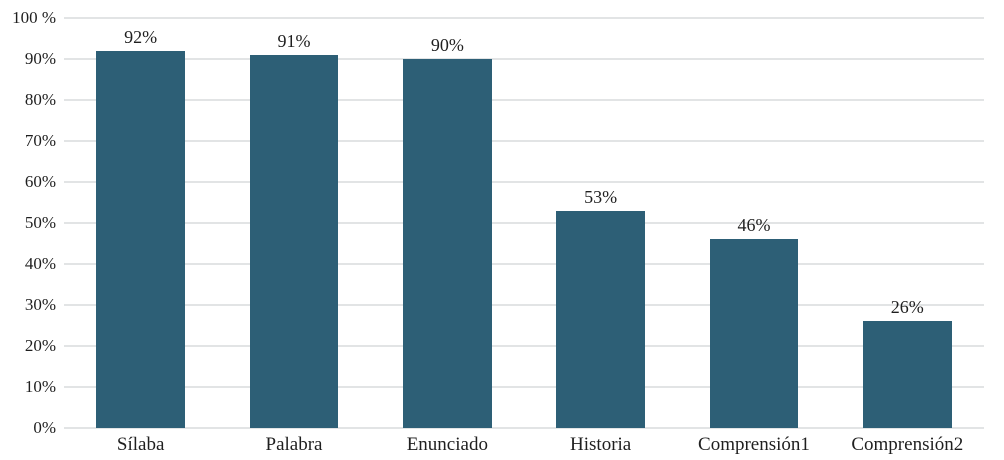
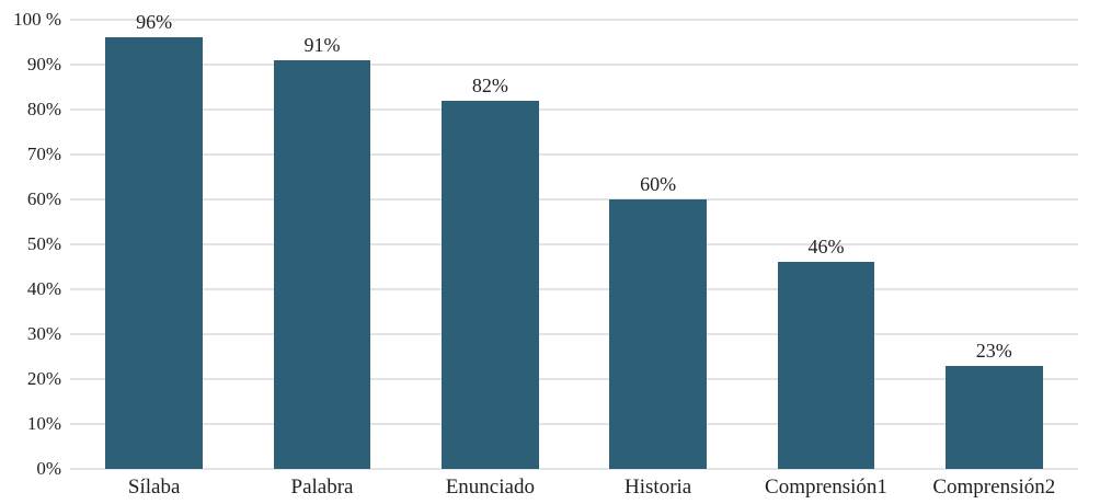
Sílaba: 92% -> 96%
Enunciado: 90% -> 82%
Historia: 53% -> 60%
Comprensión2: 26% -> 23%
